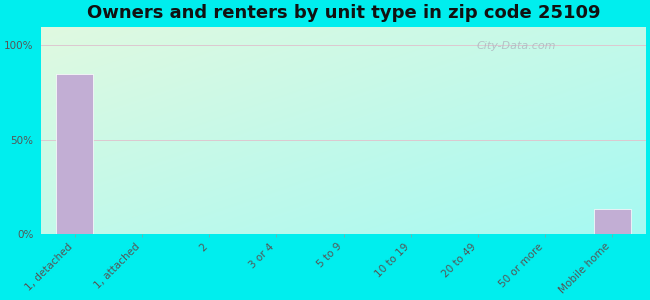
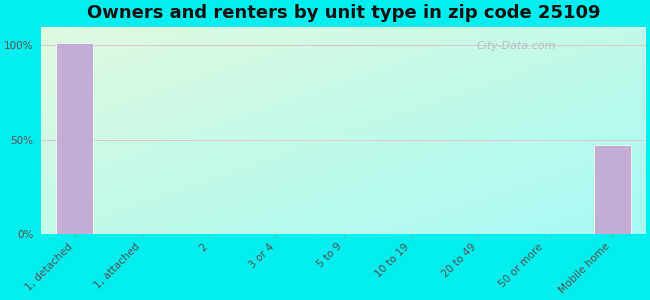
1, detached: 85% -> 101%
Mobile home: 13% -> 47%
